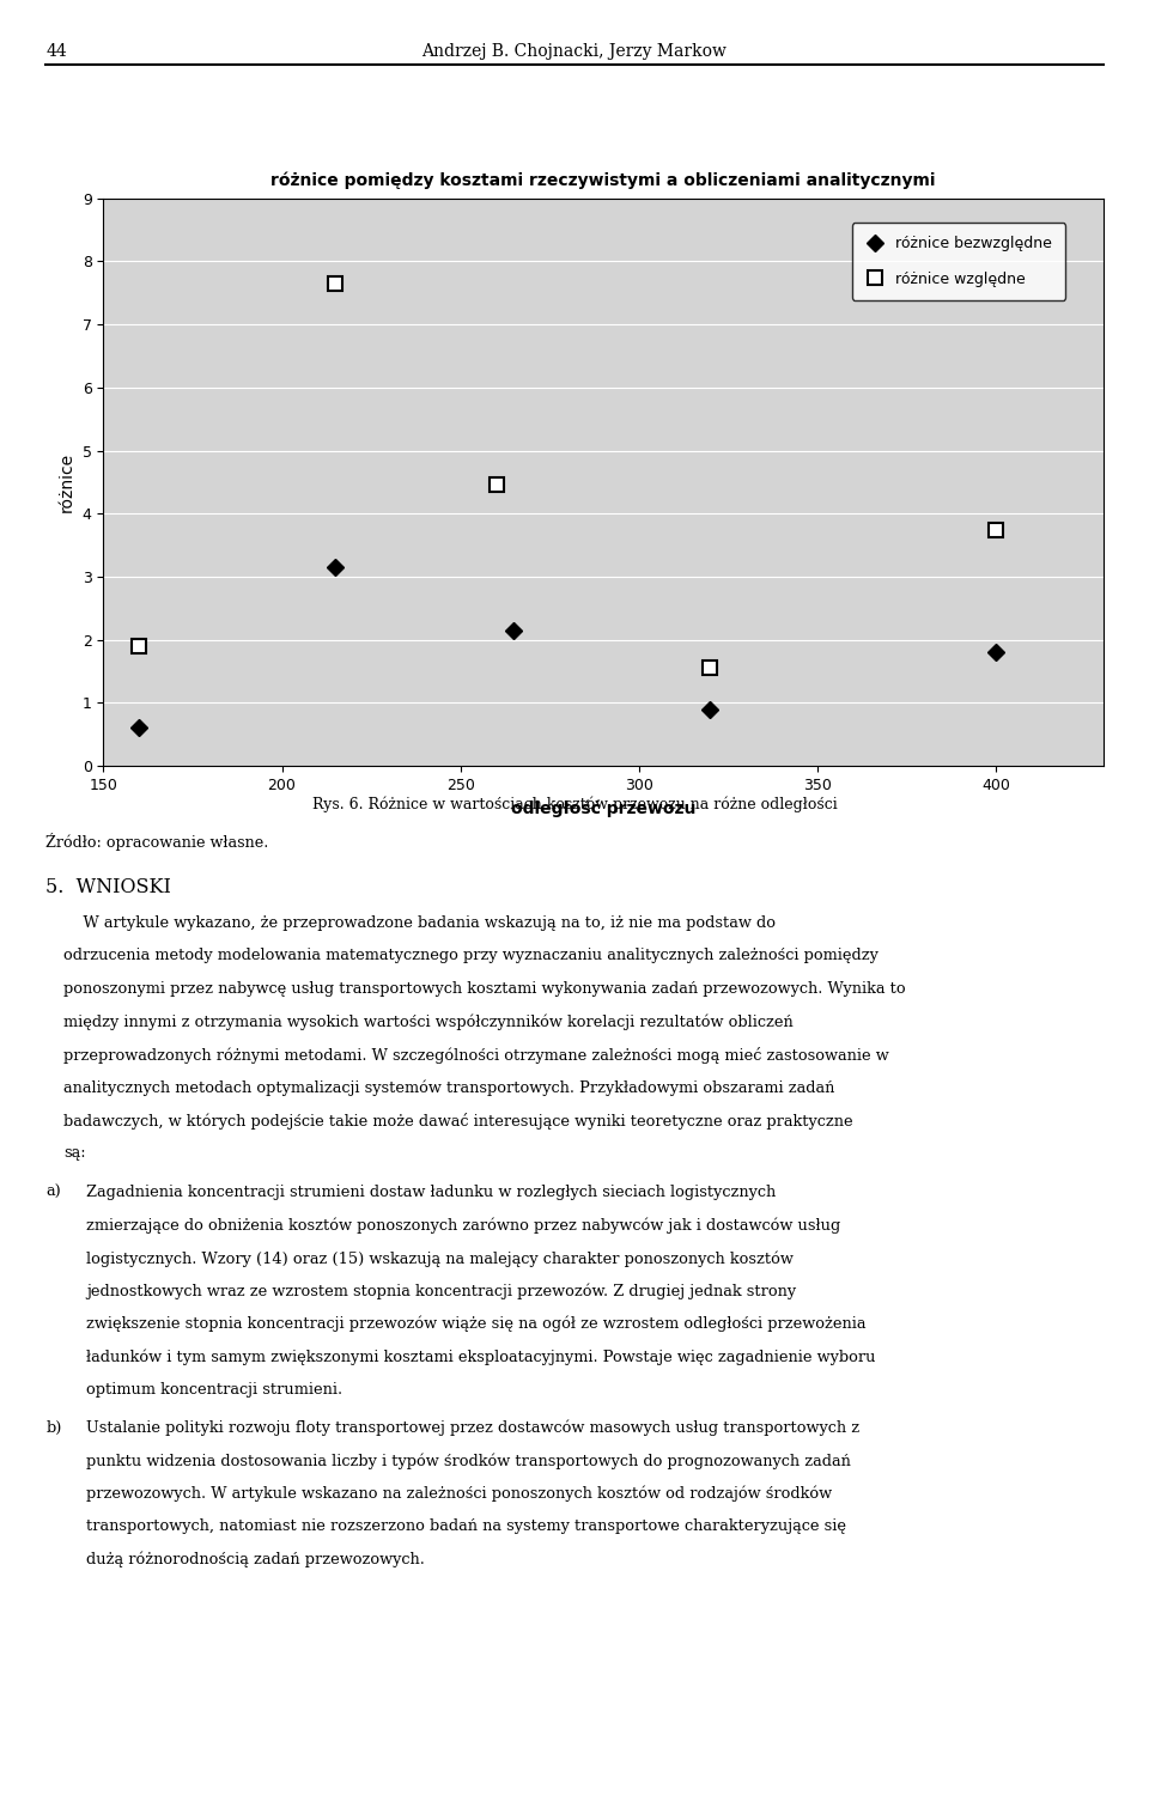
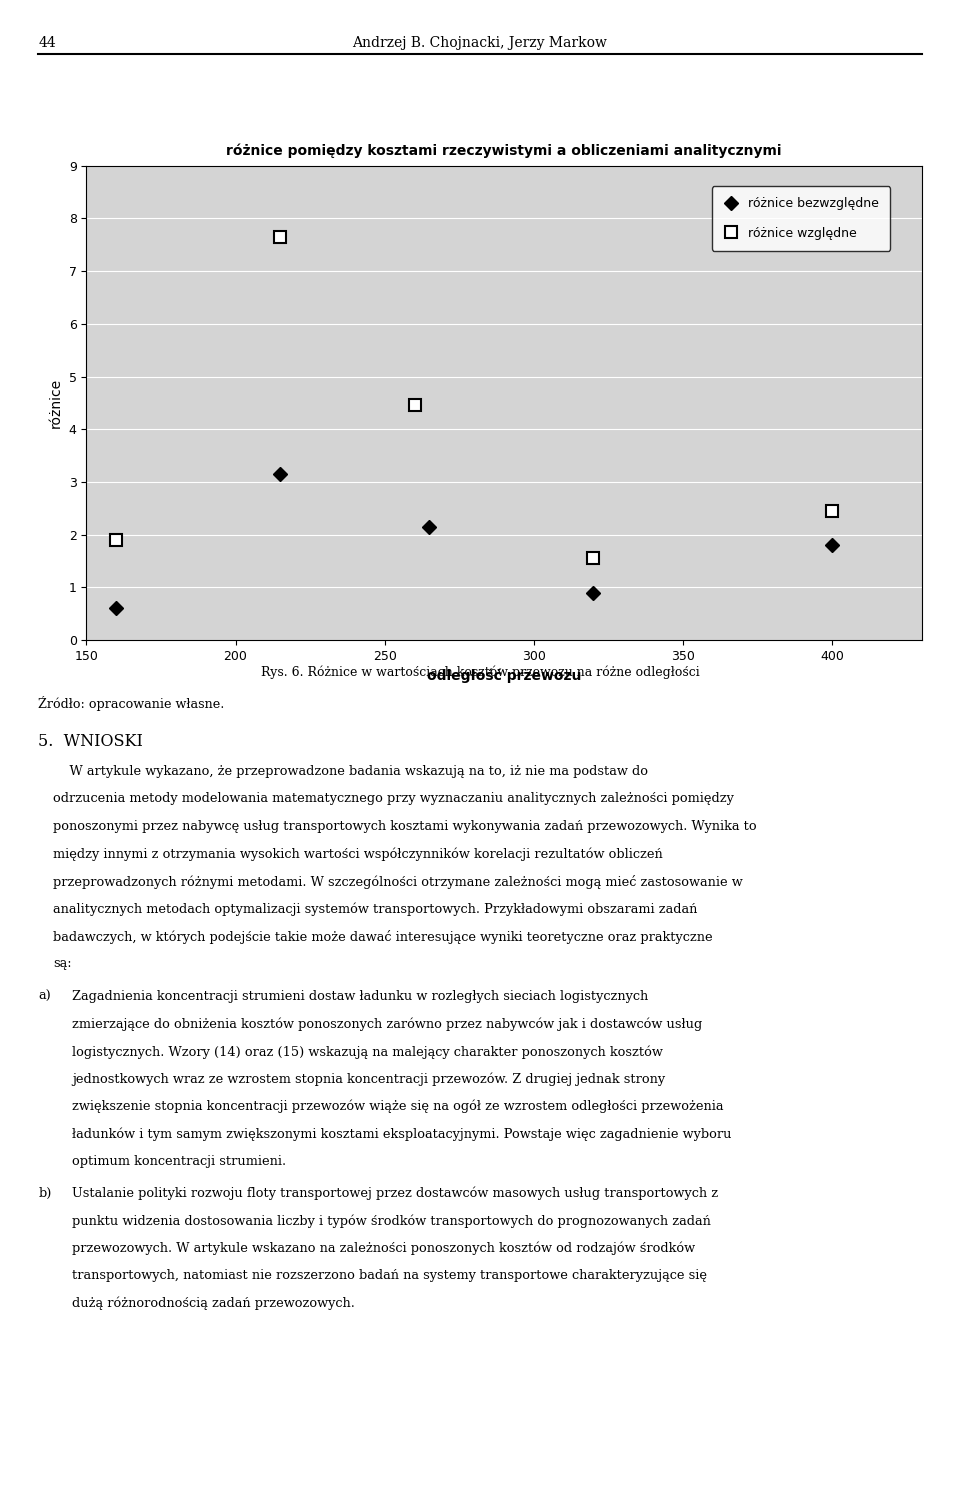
różnice względne/400: 3.74 -> 2.45
